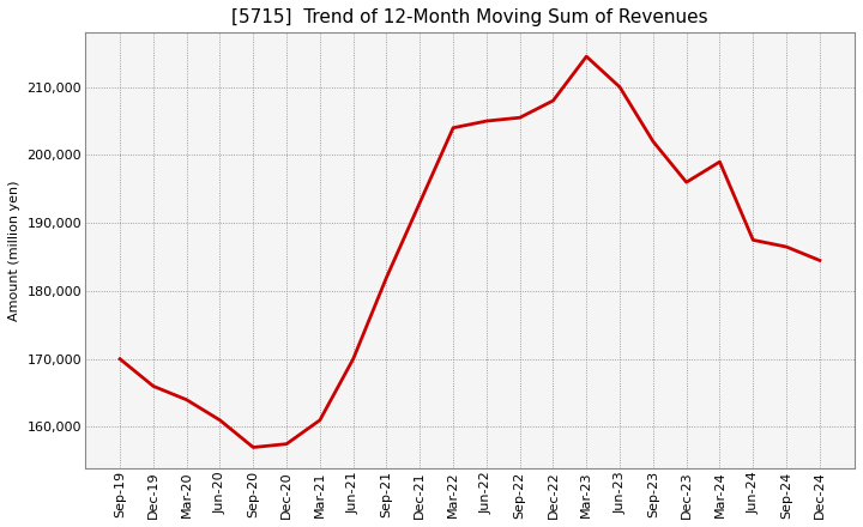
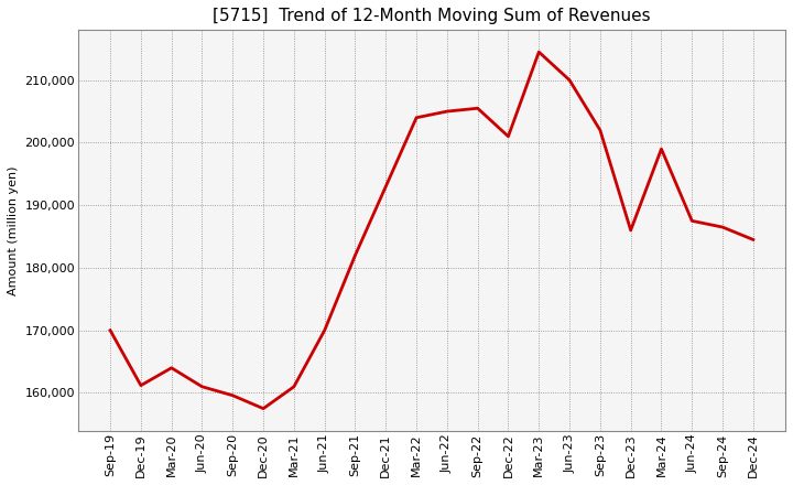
Dec-19: 166,000 -> 161,200
Sep-20: 157,000 -> 159,600
Dec-22: 208,000 -> 201,000
Dec-23: 196,000 -> 186,000
